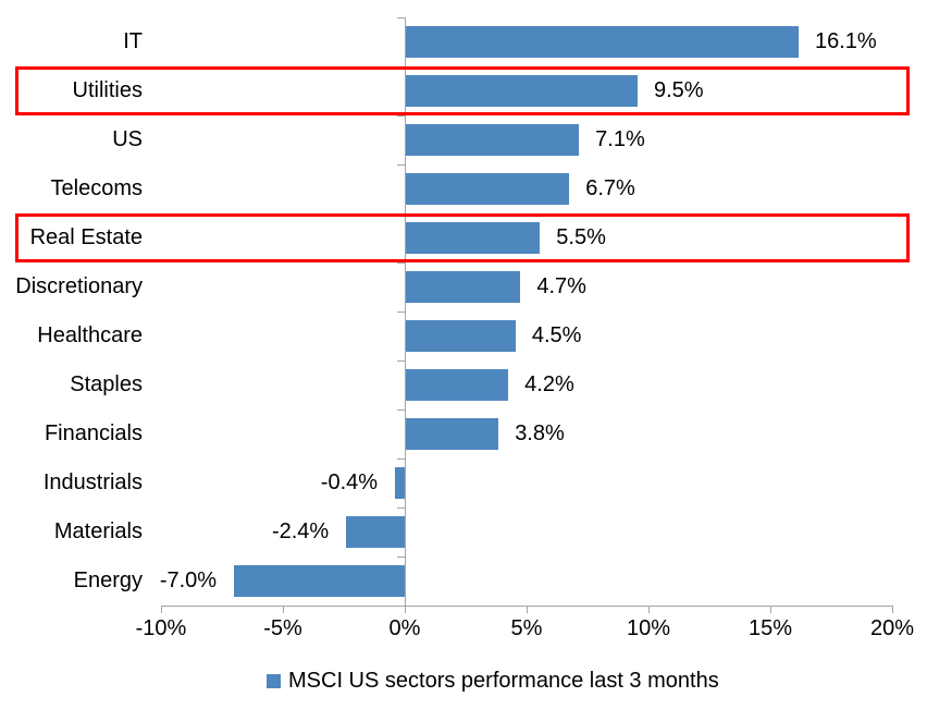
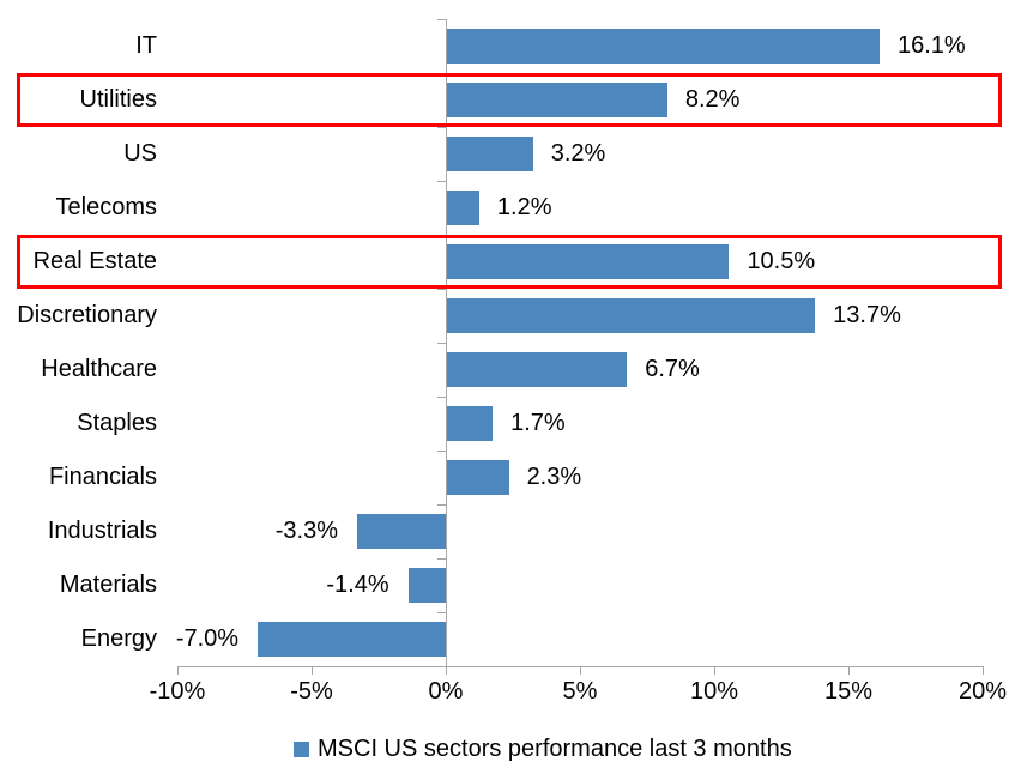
Utilities: 9.5% -> 8.2%
US: 7.1% -> 3.2%
Telecoms: 6.7% -> 1.2%
Real Estate: 5.5% -> 10.5%
Discretionary: 4.7% -> 13.7%
Healthcare: 4.5% -> 6.7%
Staples: 4.2% -> 1.7%
Financials: 3.8% -> 2.3%
Industrials: -0.4% -> -3.3%
Materials: -2.4% -> -1.4%
